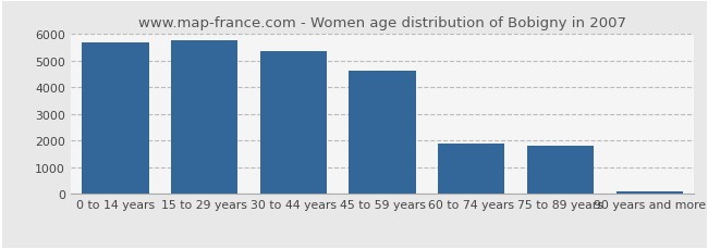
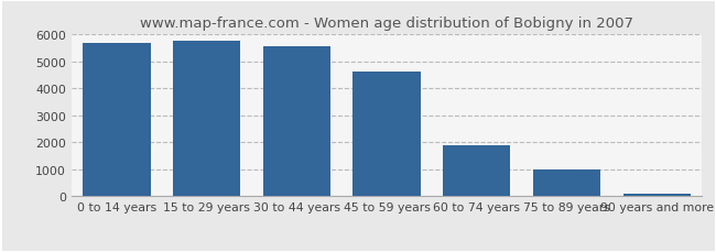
30 to 44 years: 5350 -> 5560
75 to 89 years: 1800 -> 1000
